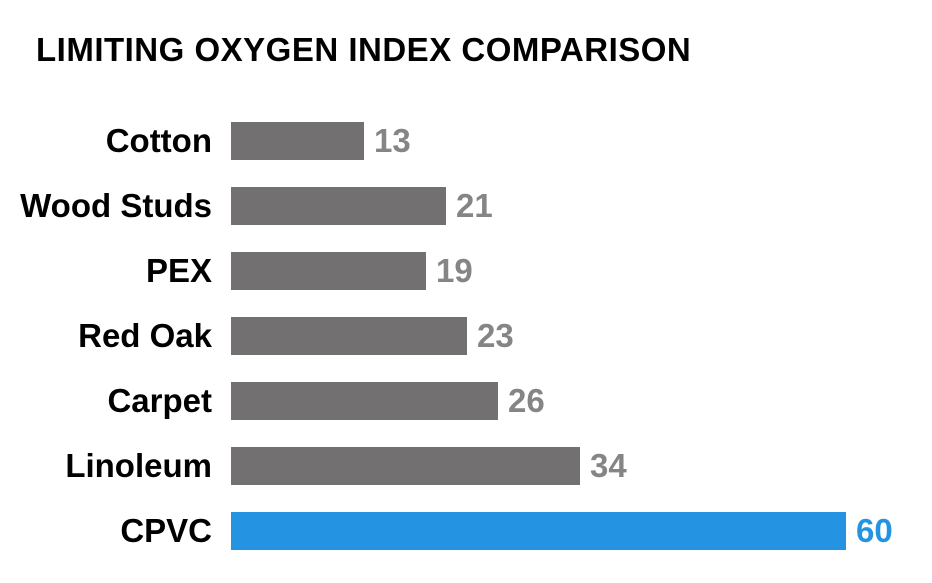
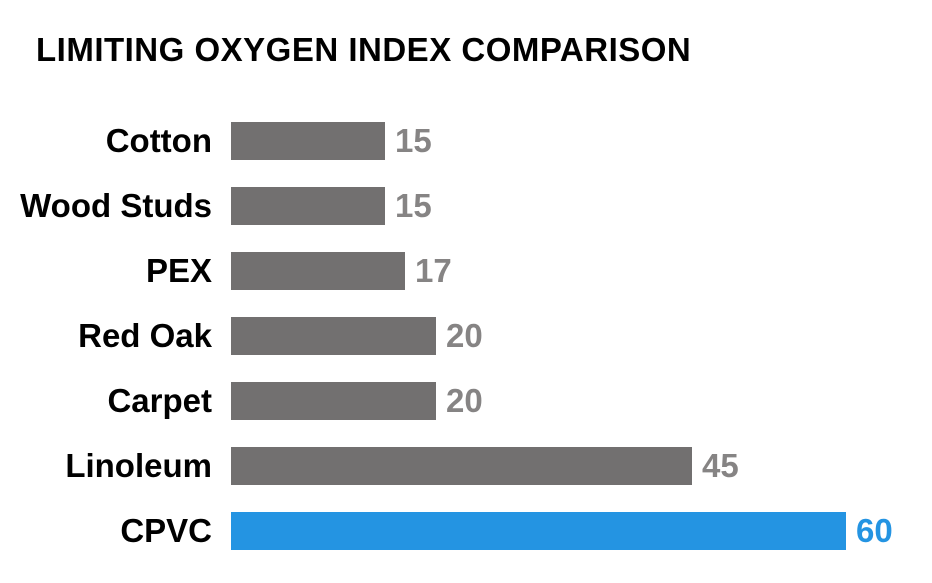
Cotton: 13 -> 15
Wood Studs: 21 -> 15
PEX: 19 -> 17
Red Oak: 23 -> 20
Carpet: 26 -> 20
Linoleum: 34 -> 45
